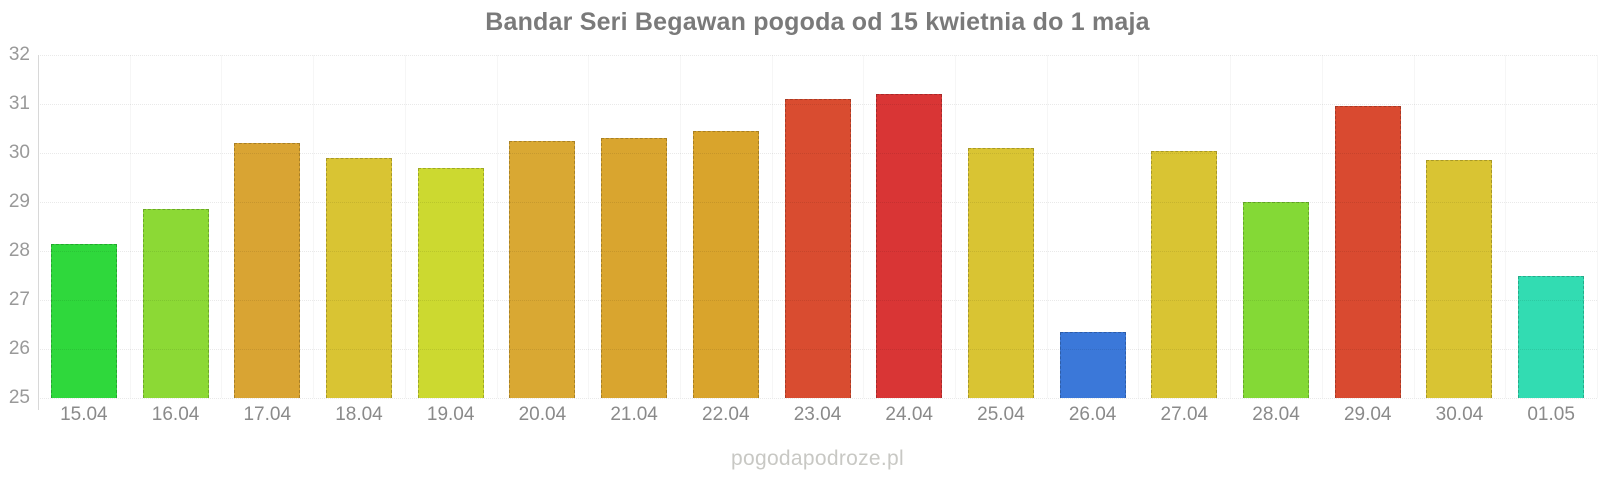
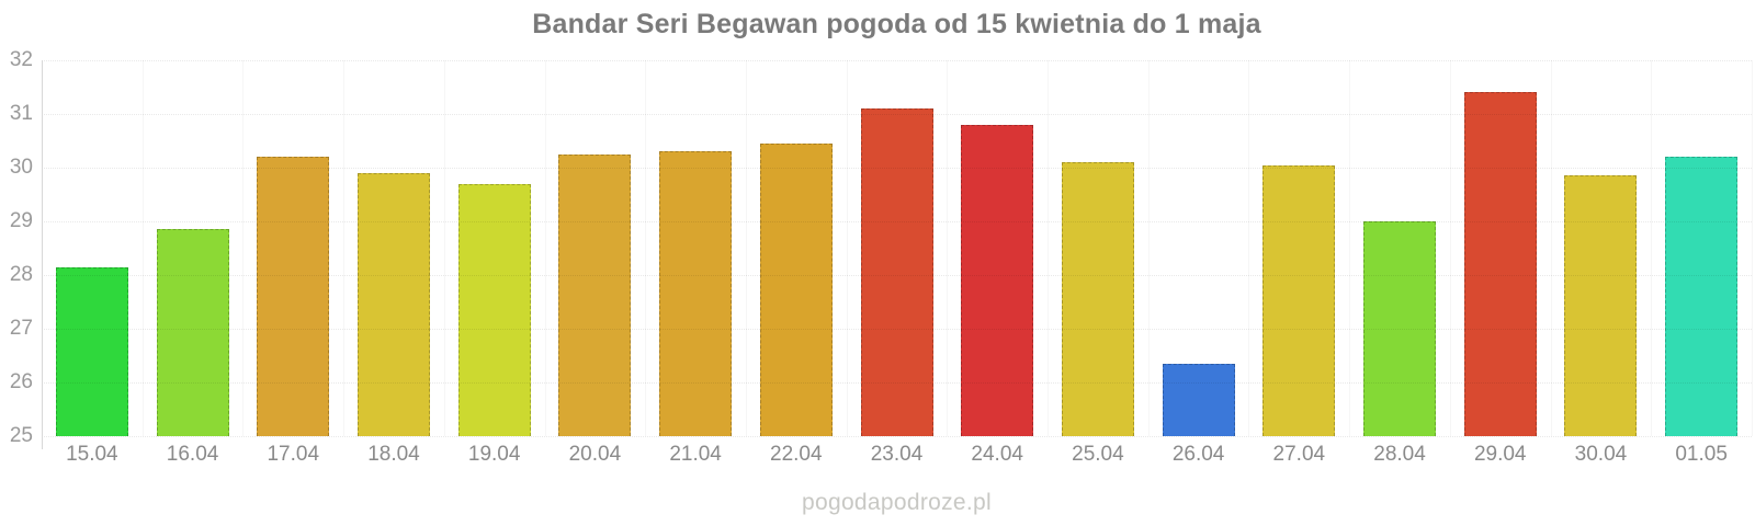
24.04: 31.2 -> 30.8
29.04: 30.9 -> 31.4
01.05: 27.5 -> 30.2
